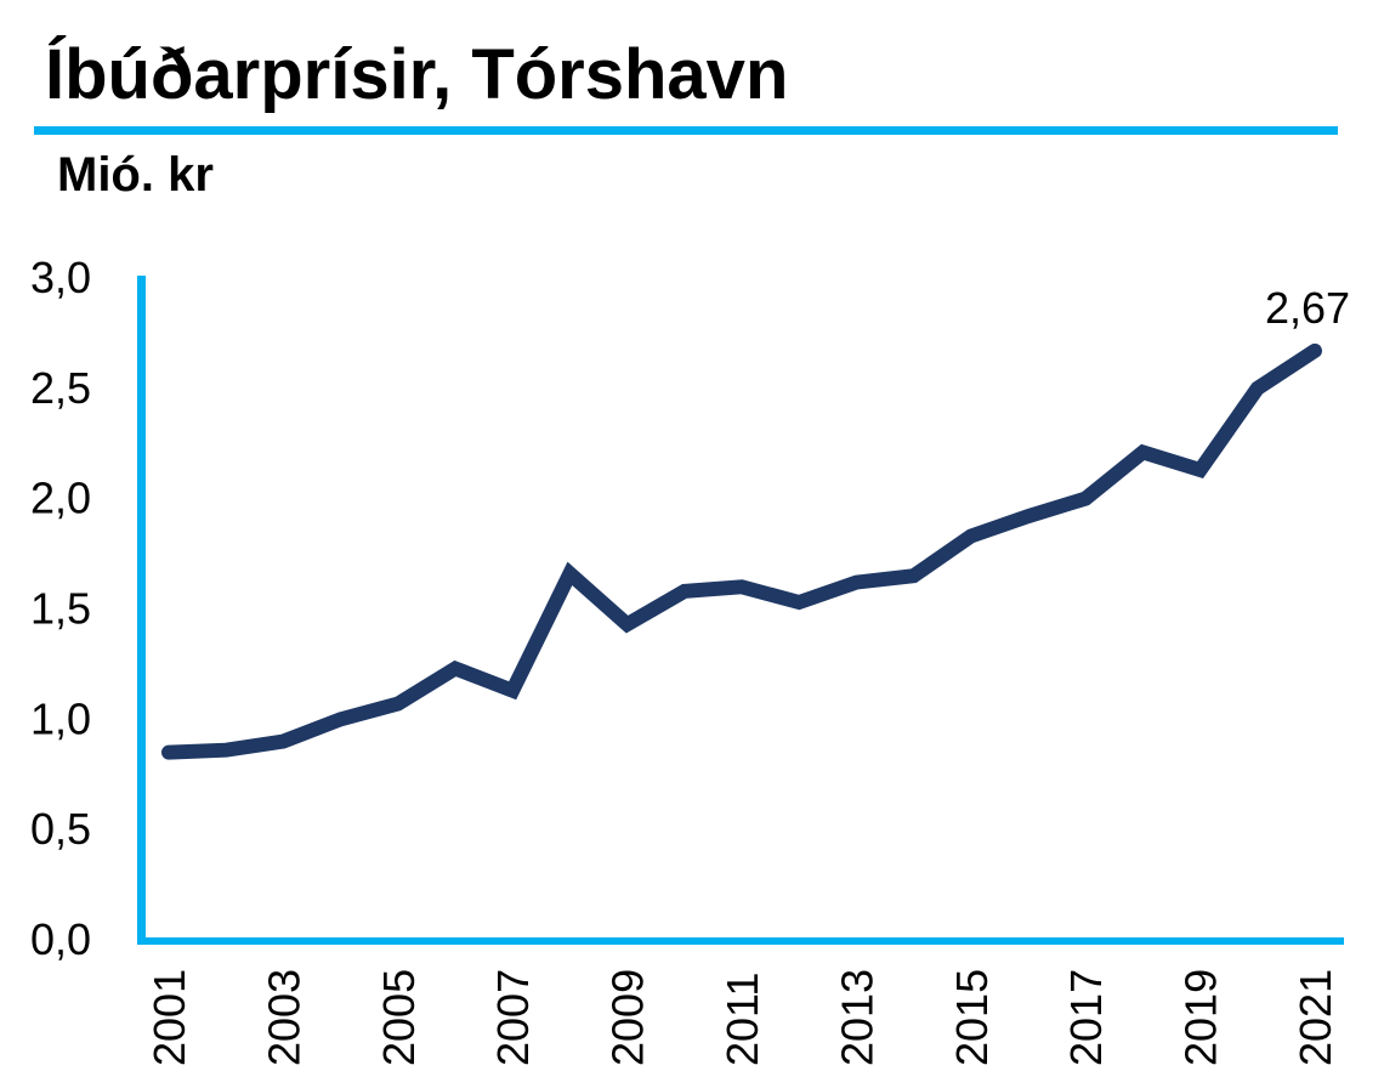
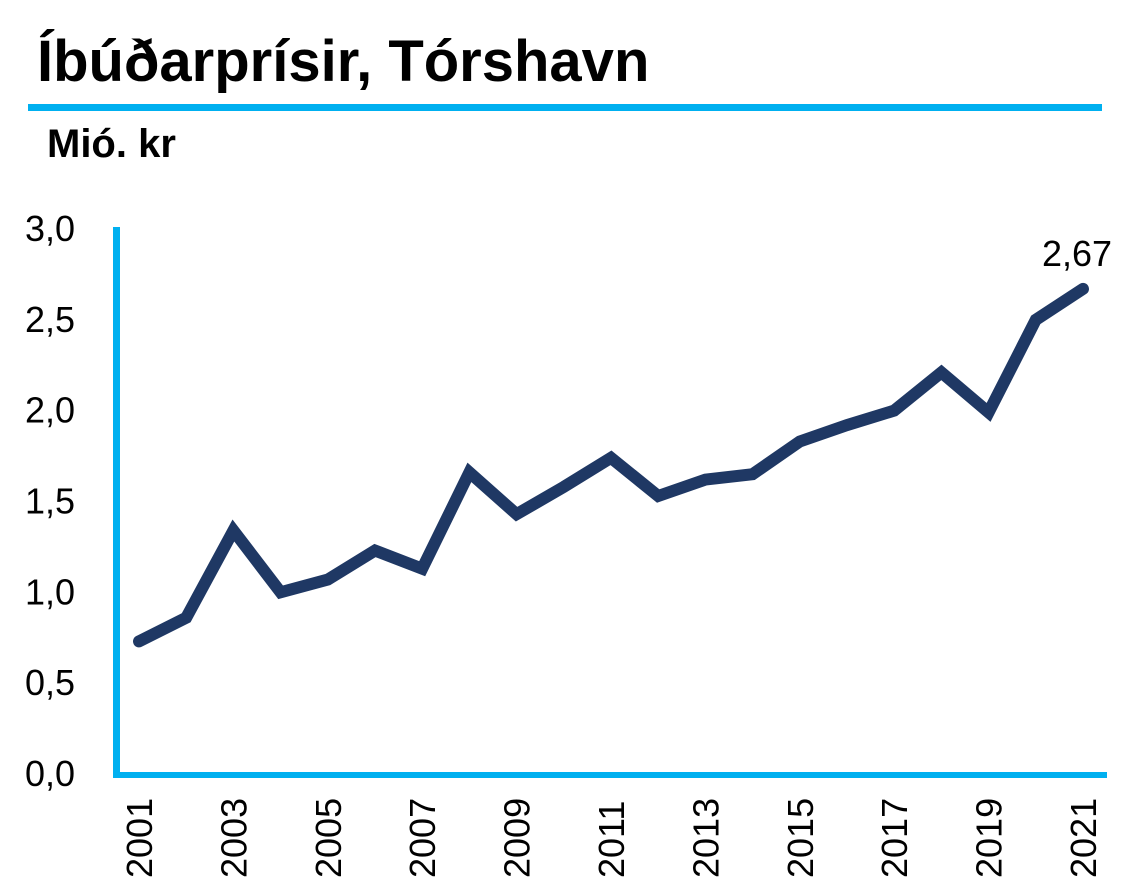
2001: 0,85 -> 0,73
2003: 0,90 -> 1,34
2011: 1,60 -> 1,74
2019: 2,13 -> 1,99
